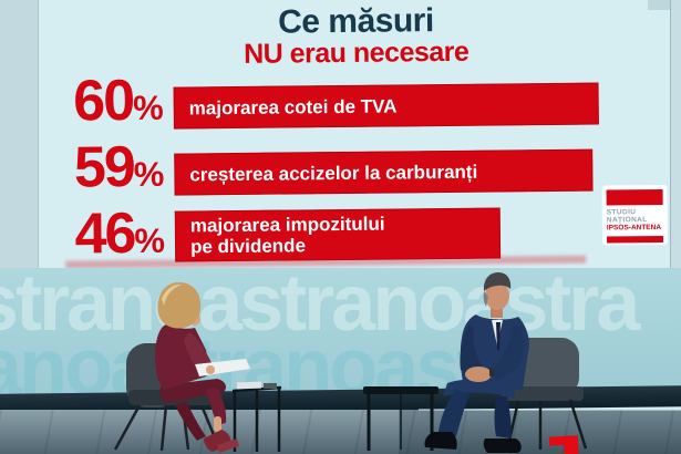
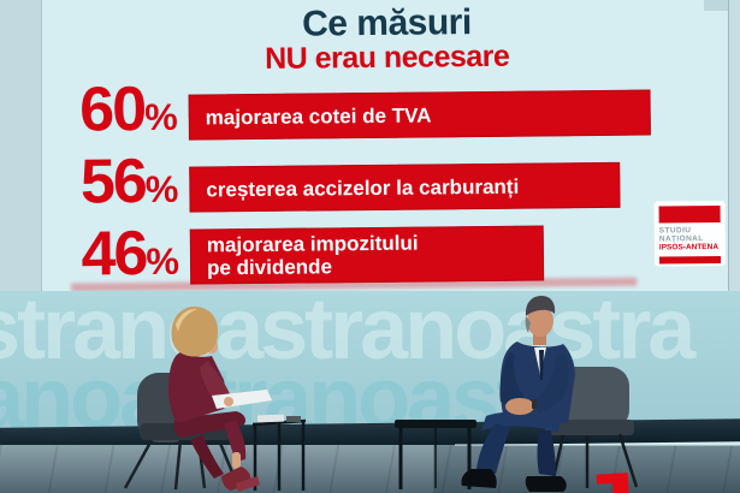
creșterea accizelor la carburanți: 59 -> 56
